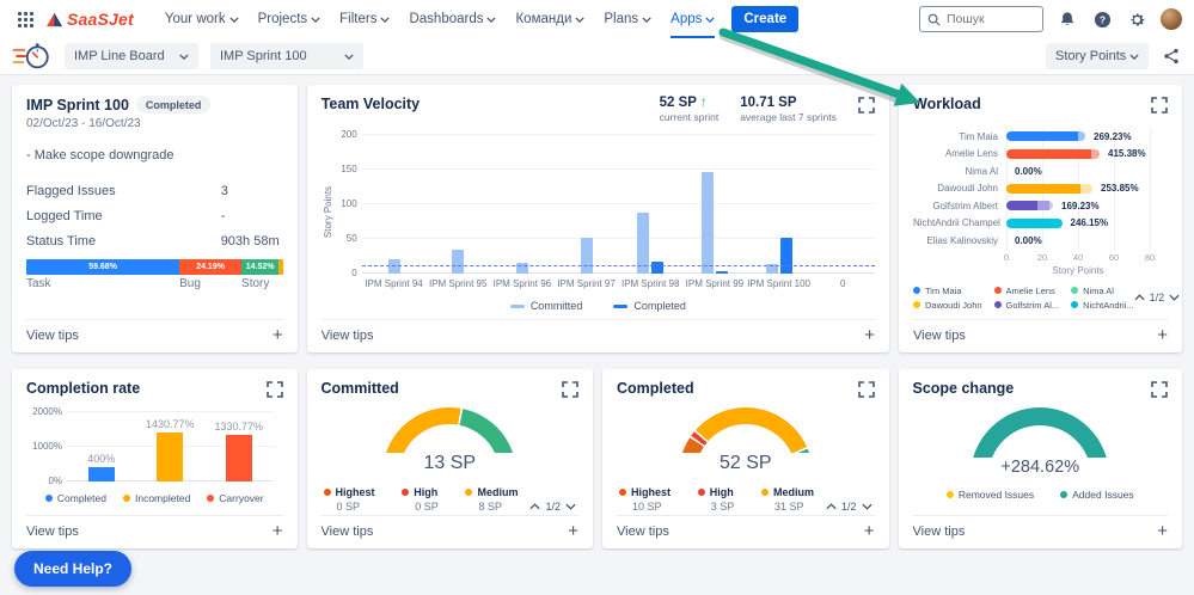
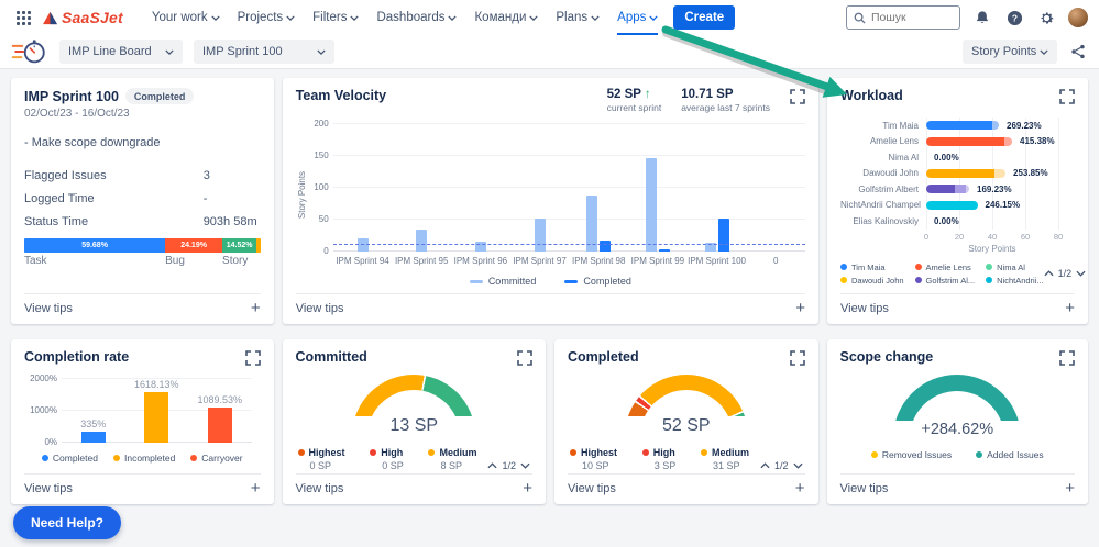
Completion rate/Completed: 400% -> 335%
Completion rate/Incompleted: 1430.77% -> 1618.13%
Completion rate/Carryover: 1330.77% -> 1089.53%
